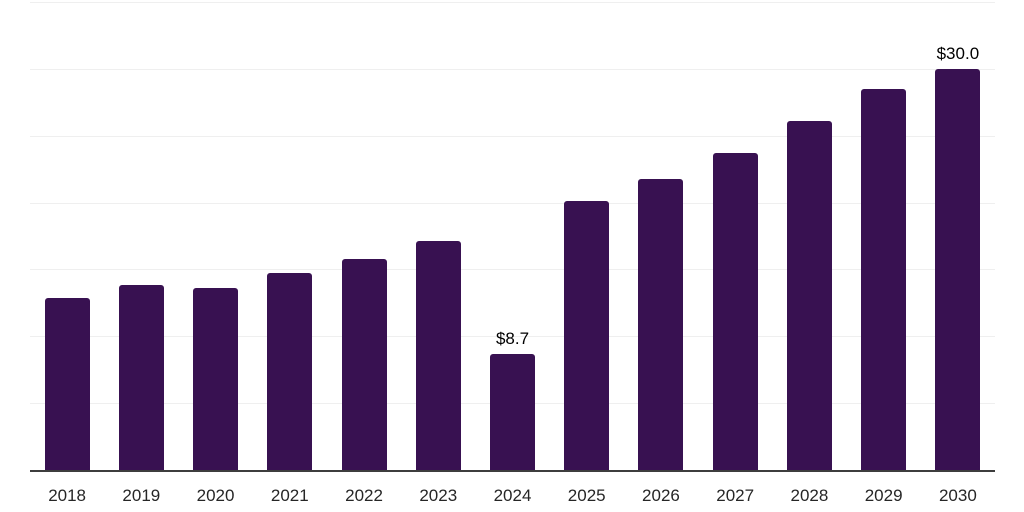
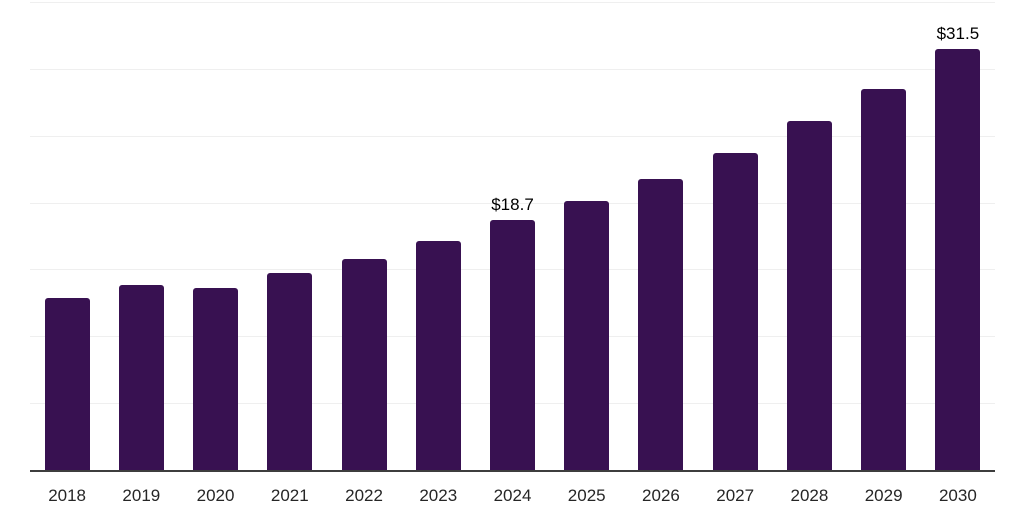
2024: $8.7 -> $18.7
2030: $30.0 -> $31.5
